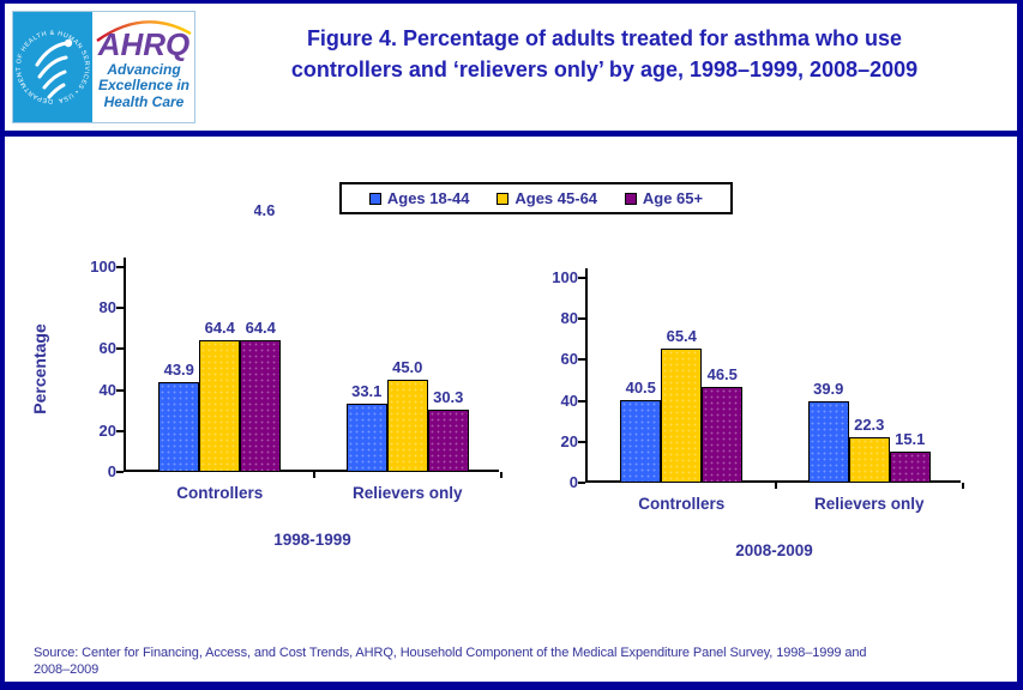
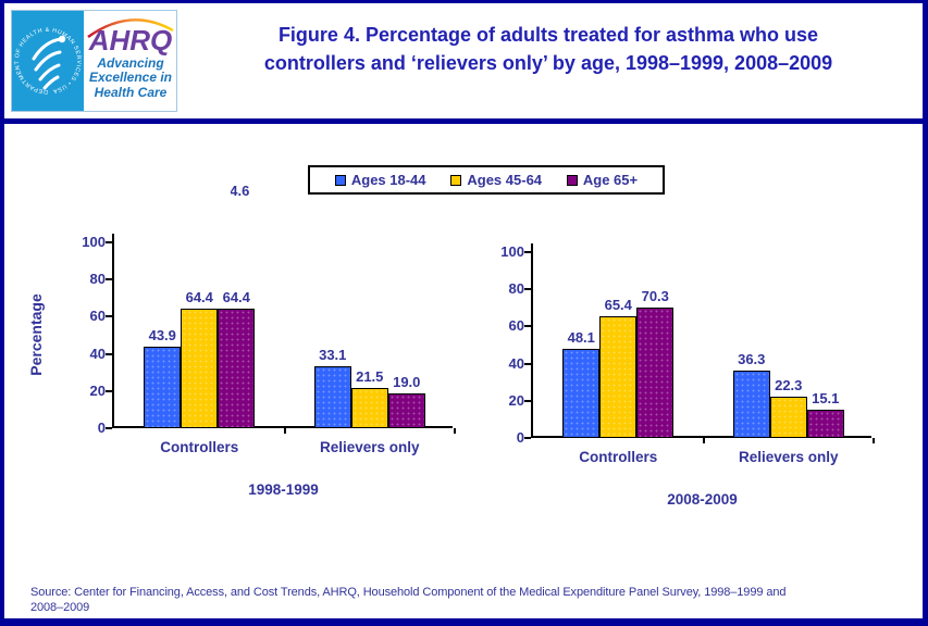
1998-1999/Ages 45-64/Relievers only: 45.0 -> 21.5
1998-1999/Age 65+/Relievers only: 30.3 -> 19.0
2008-2009/Ages 18-44/Controllers: 40.5 -> 48.1
2008-2009/Age 65+/Controllers: 46.5 -> 70.3
2008-2009/Ages 18-44/Relievers only: 39.9 -> 36.3
